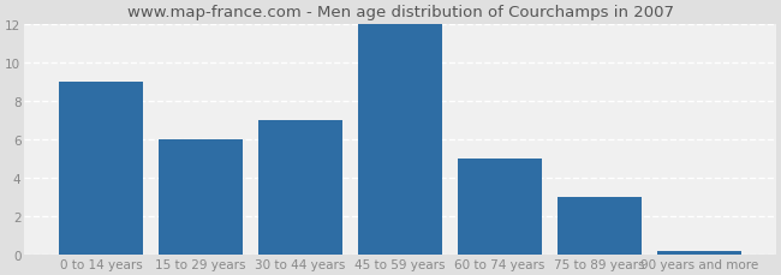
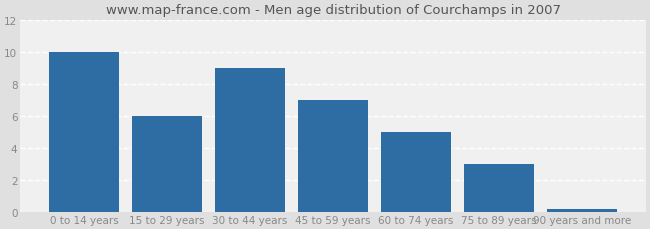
0 to 14 years: 9.0 -> 10.0
30 to 44 years: 7.0 -> 9.0
45 to 59 years: 12.0 -> 7.0
